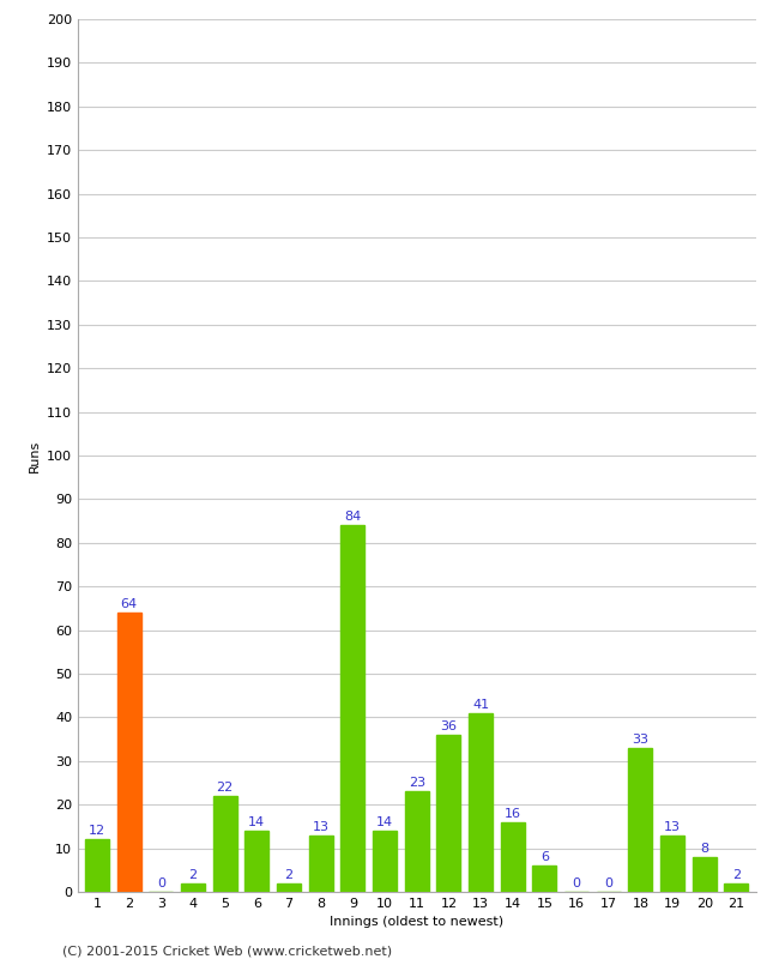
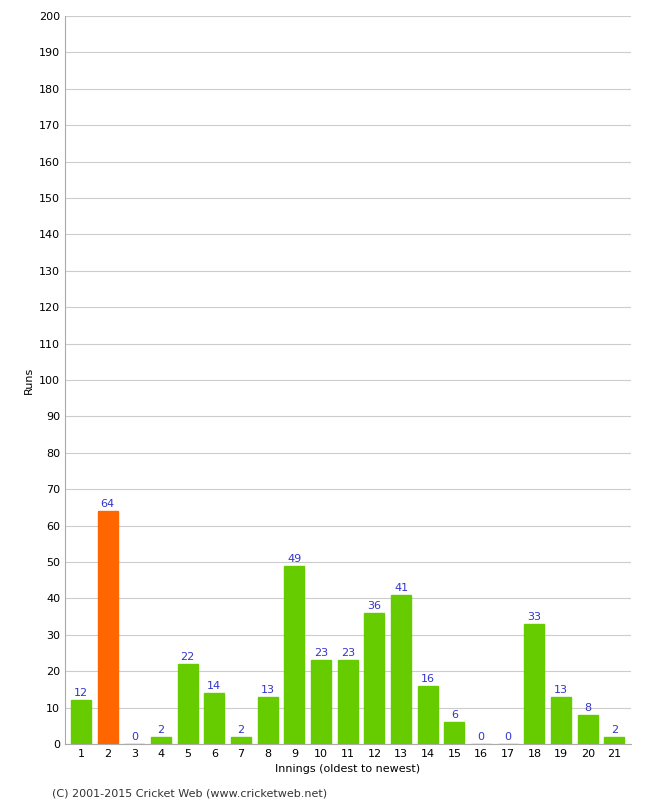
9: 84 -> 49
10: 14 -> 23
